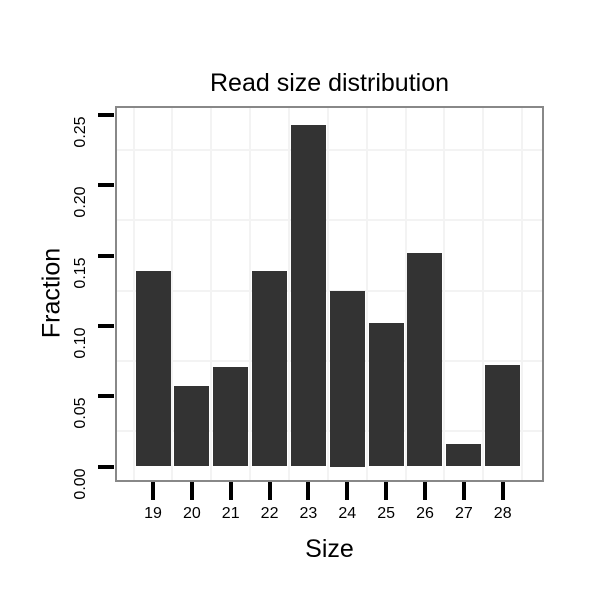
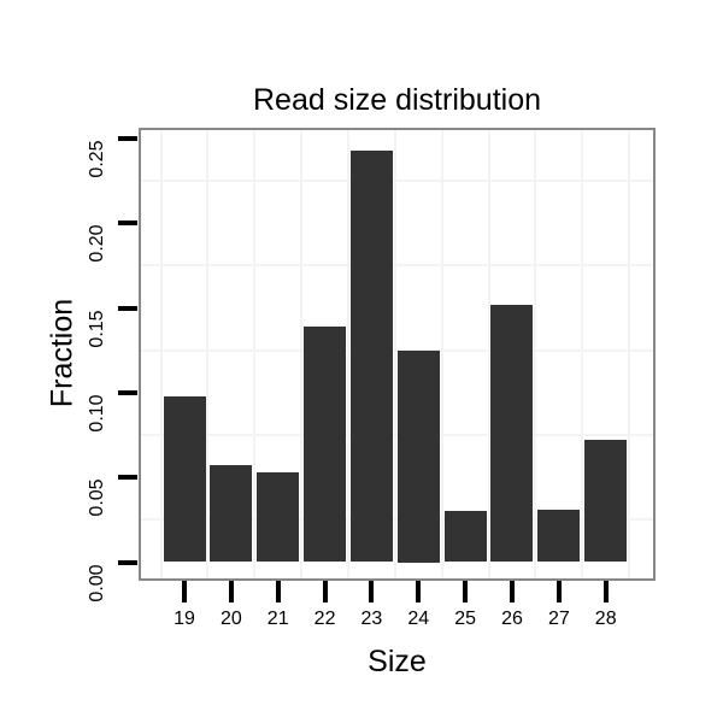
19: 0.139 -> 0.098
21: 0.071 -> 0.053
25: 0.102 -> 0.030
27: 0.016 -> 0.031
